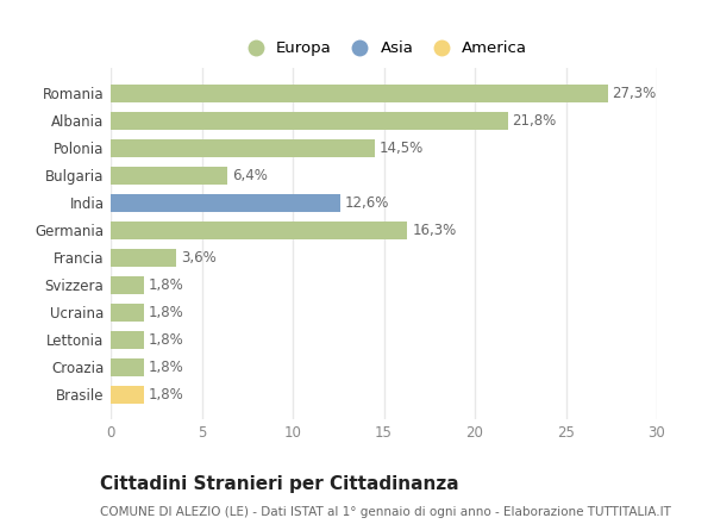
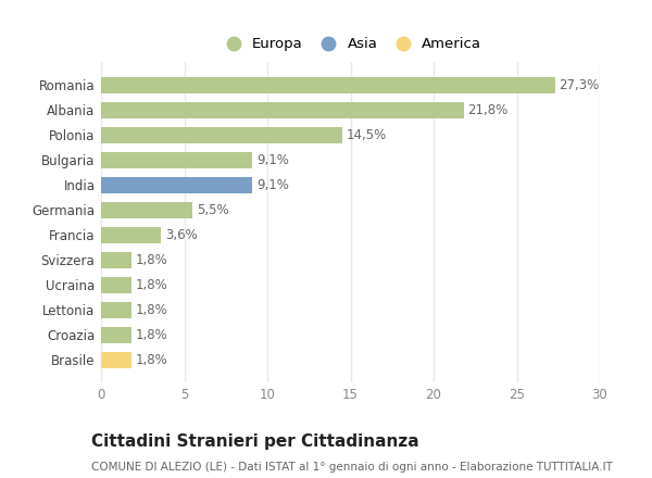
Bulgaria: 6,4% -> 9,1%
India: 12,6% -> 9,1%
Germania: 16,3% -> 5,5%
